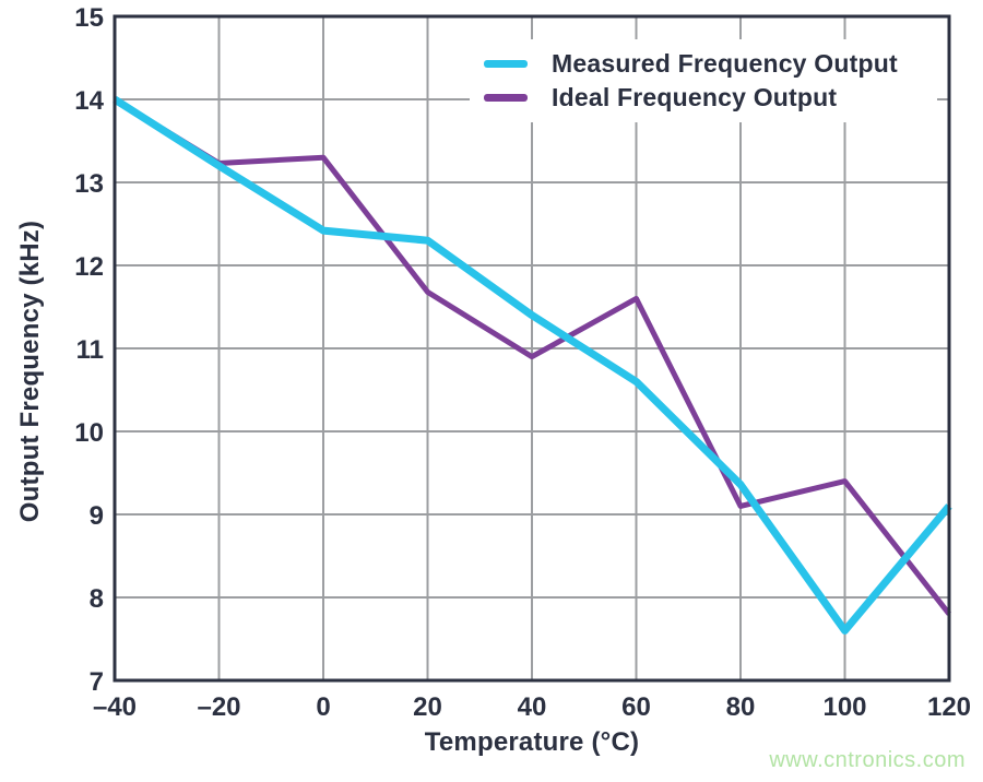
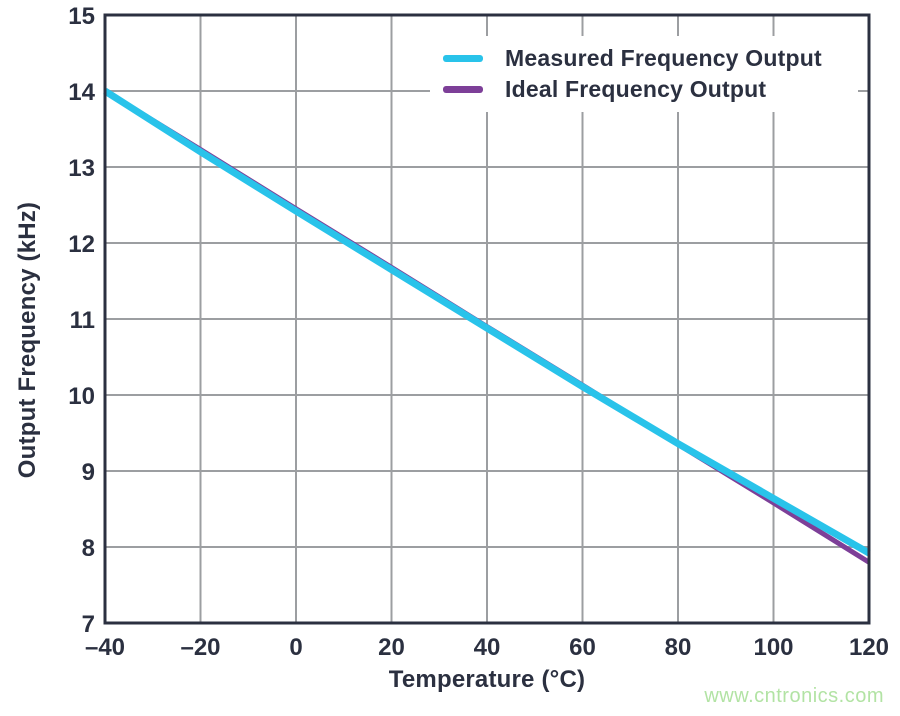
Ideal Frequency Output/0: 13.3 -> 12.4
Measured Frequency Output/20: 12.3 -> 11.7
Measured Frequency Output/40: 11.4 -> 10.9
Measured Frequency Output/60: 10.6 -> 10.1
Ideal Frequency Output/60: 11.6 -> 10.1
Ideal Frequency Output/80: 9.1 -> 9.3
Measured Frequency Output/100: 7.6 -> 8.6
Ideal Frequency Output/100: 9.4 -> 8.6
Measured Frequency Output/120: 9.1 -> 7.9
